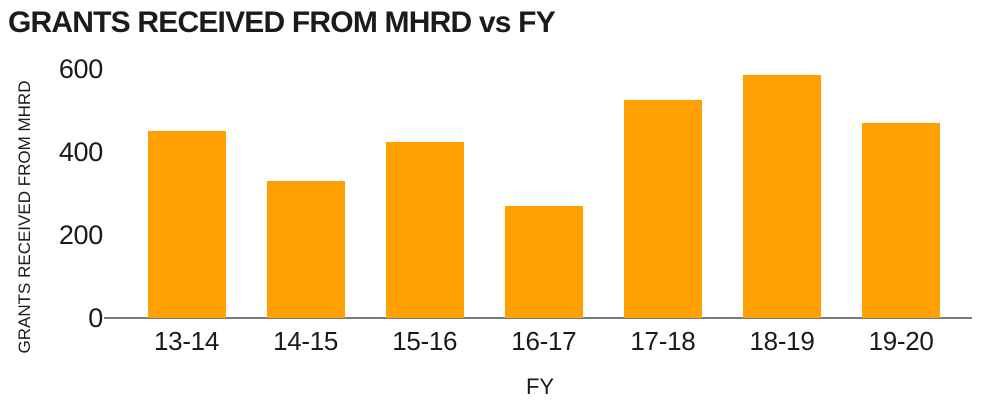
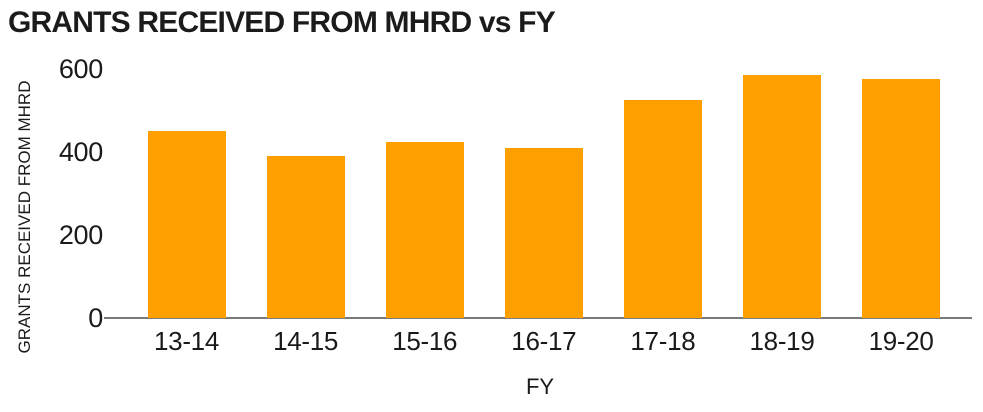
14-15: 330 -> 390
16-17: 270 -> 410
19-20: 470 -> 580
